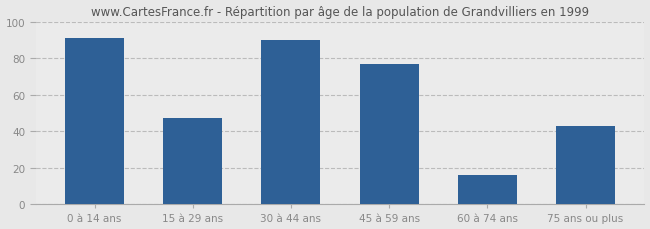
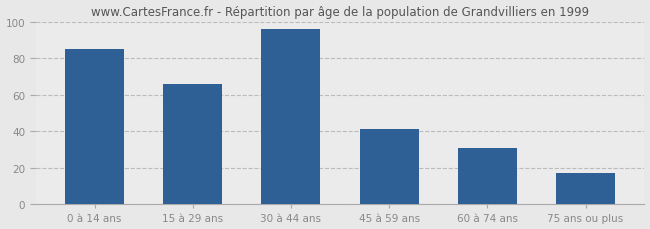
0 à 14 ans: 91 -> 85
15 à 29 ans: 47 -> 66
30 à 44 ans: 90 -> 96
45 à 59 ans: 77 -> 41
60 à 74 ans: 16 -> 31
75 ans ou plus: 43 -> 17
